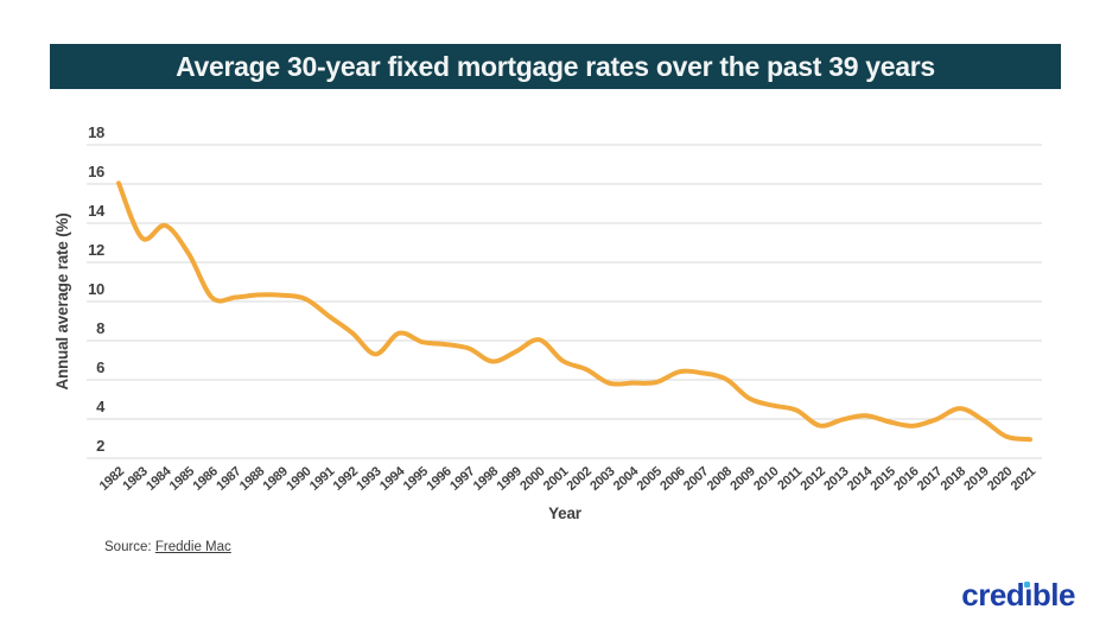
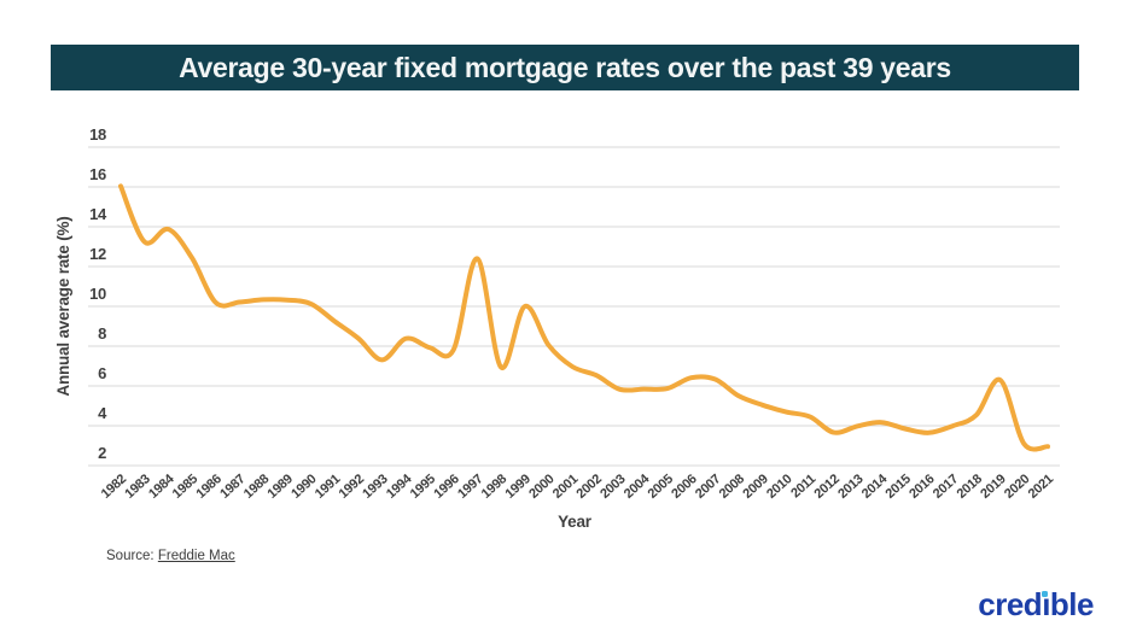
1997: 7.6 -> 12.4
1999: 7.4 -> 10.0
2008: 6.0 -> 5.5
2019: 3.9 -> 6.3
